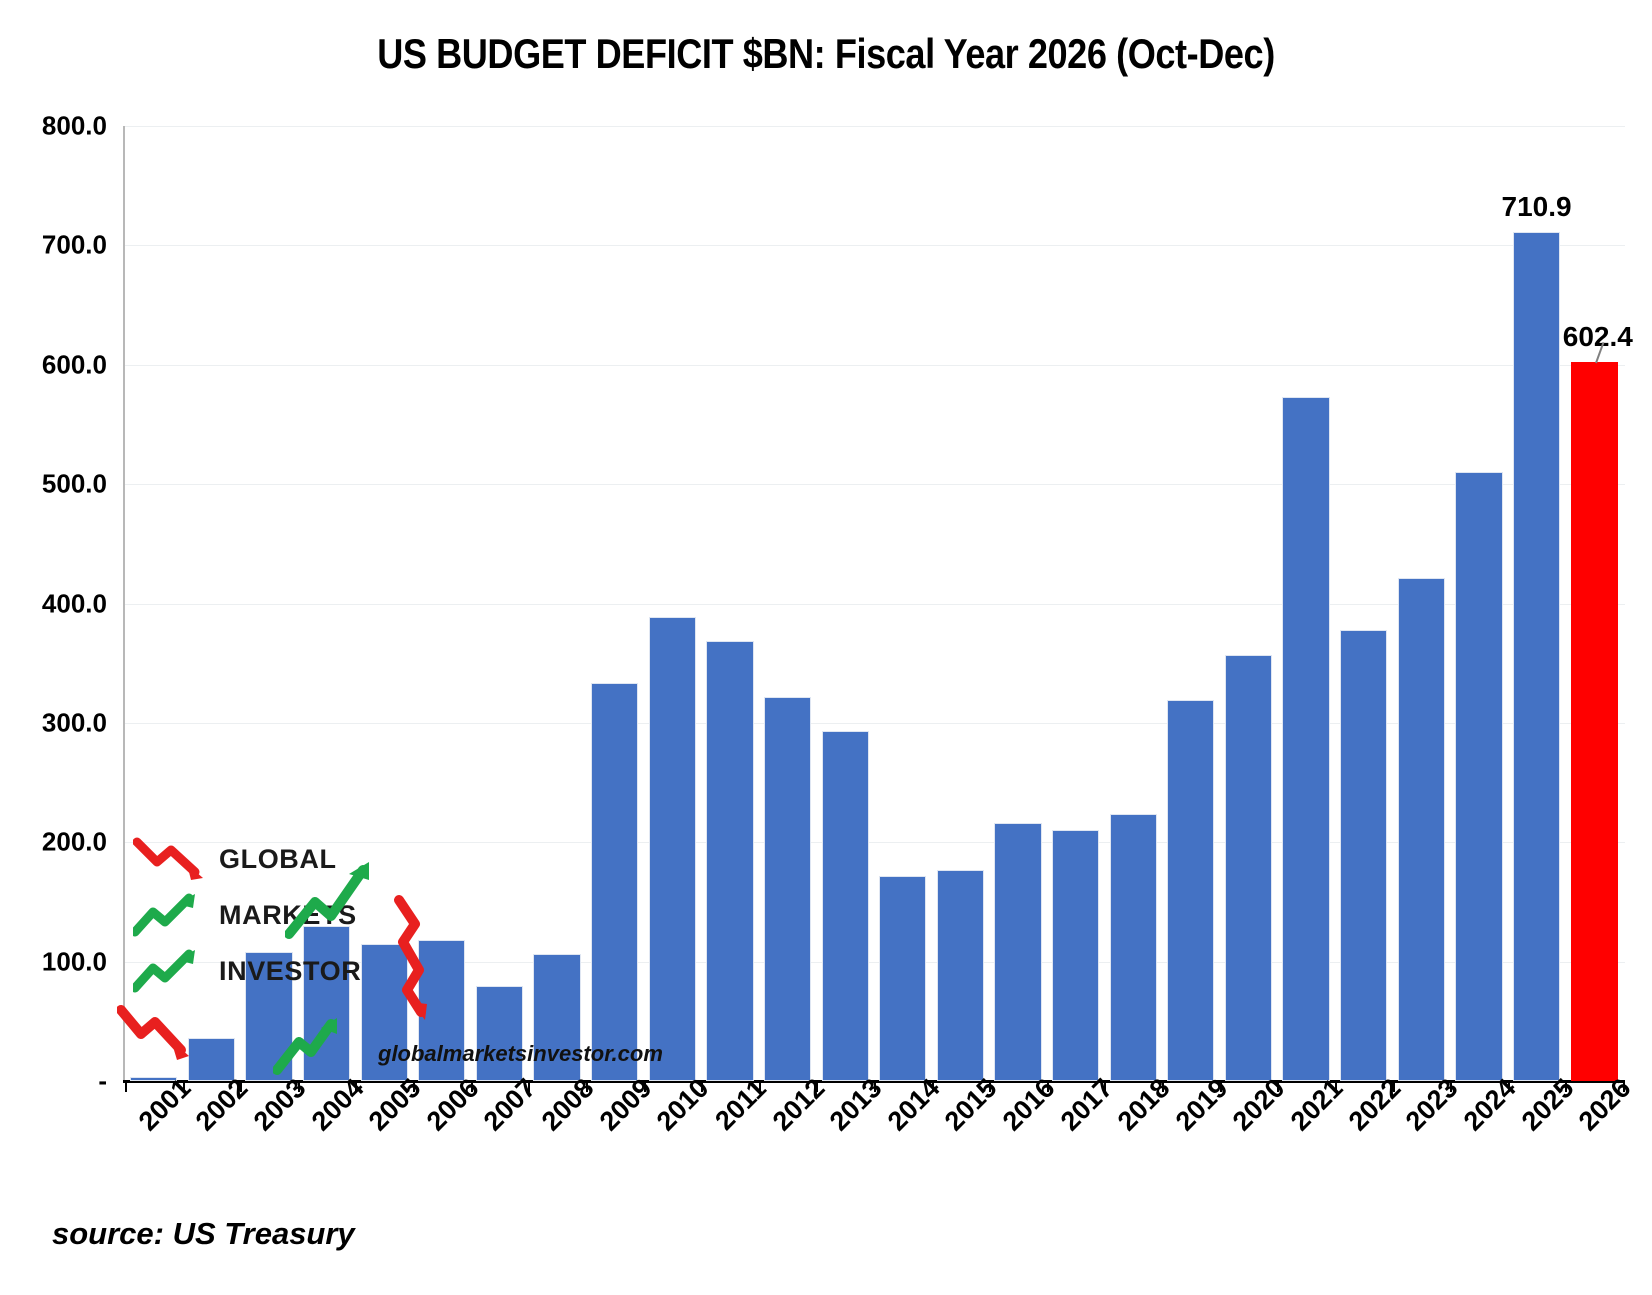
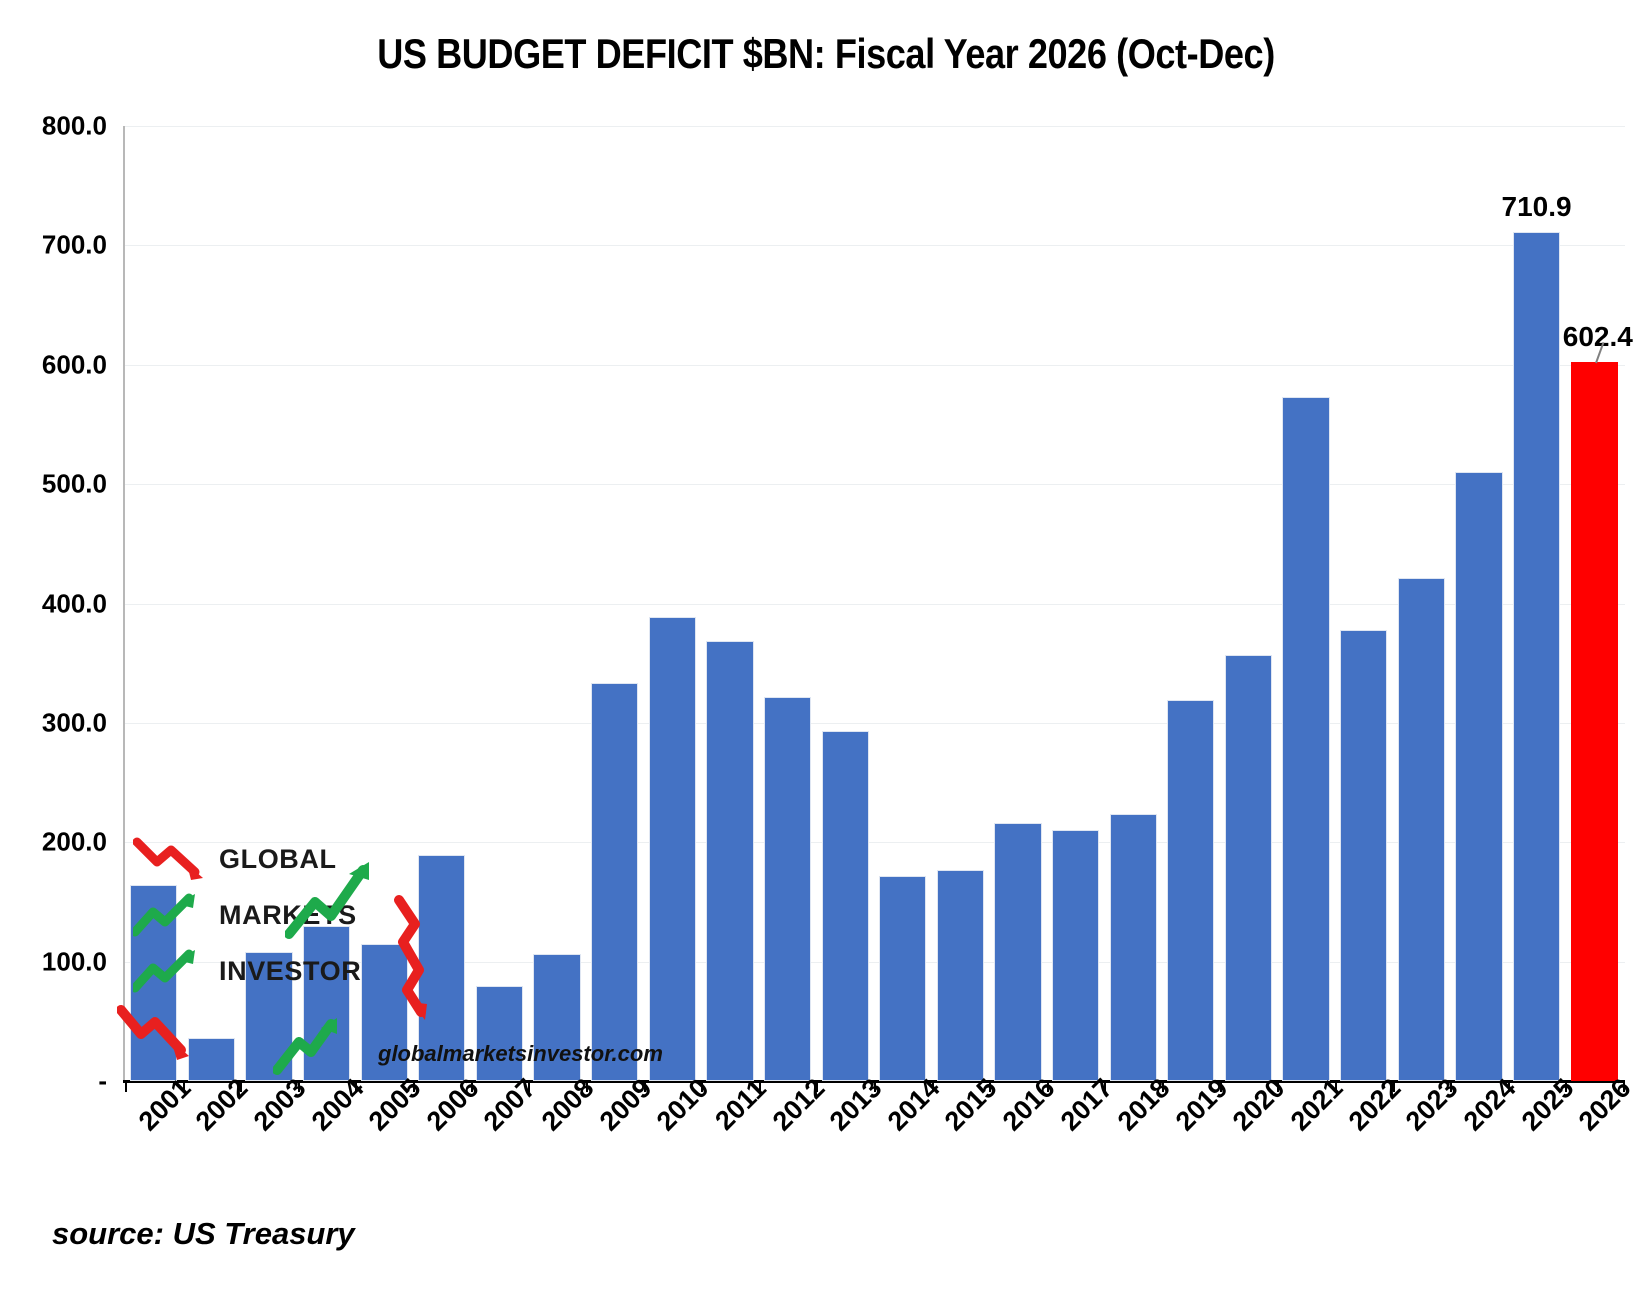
2001: 3 -> 164
2006: 118 -> 189
